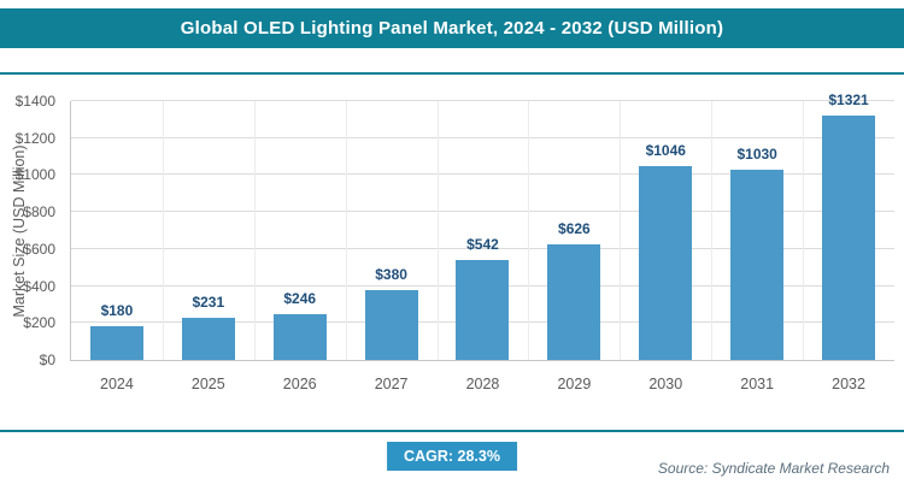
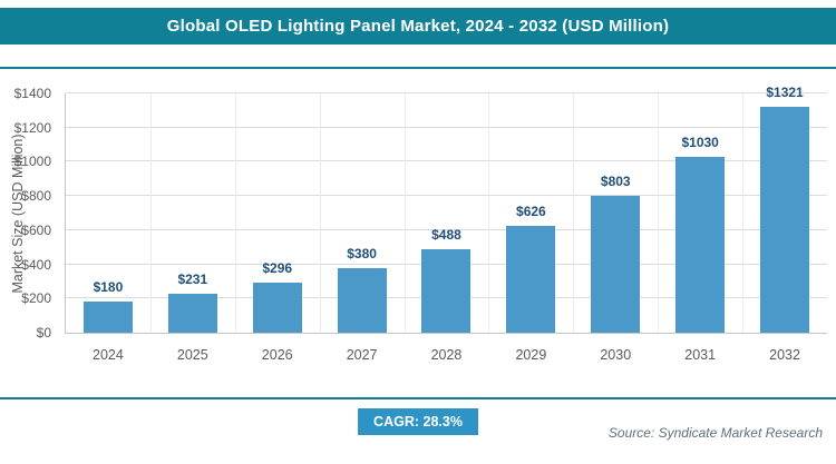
2026: $246 -> $296
2028: $542 -> $488
2030: $1046 -> $803
